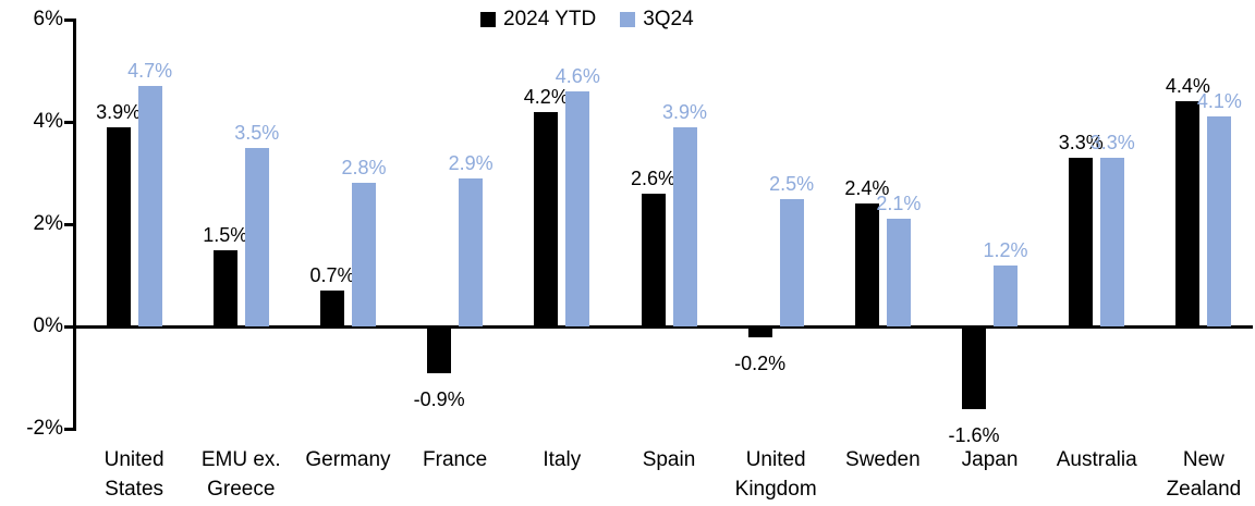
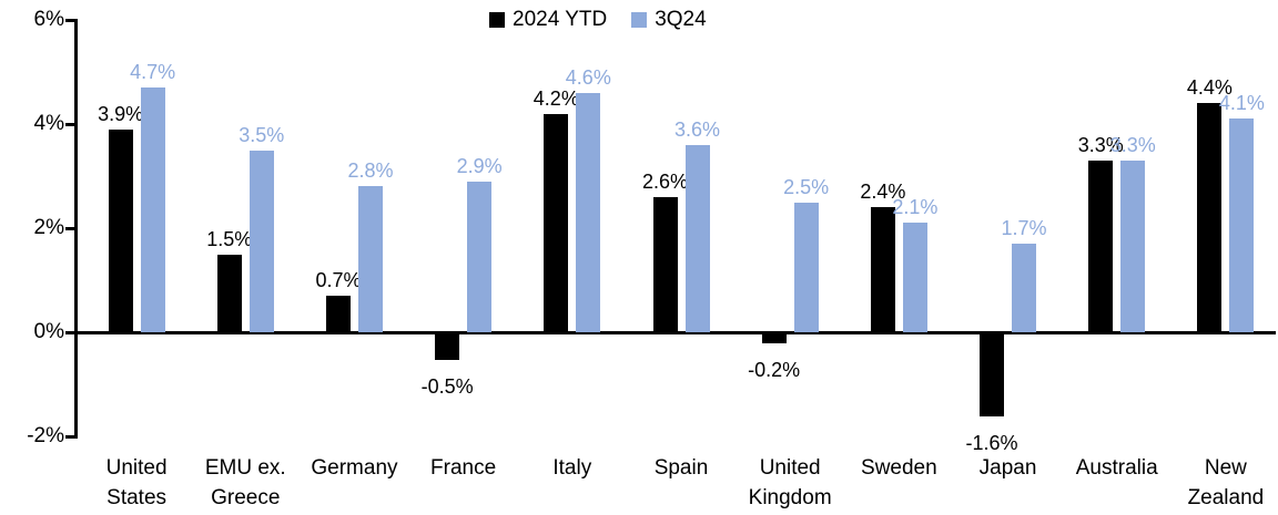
2024 YTD/France: -0.9% -> -0.5%
3Q24/Spain: 3.9% -> 3.6%
3Q24/Japan: 1.2% -> 1.7%
